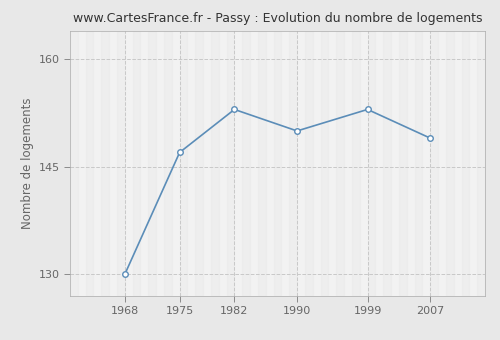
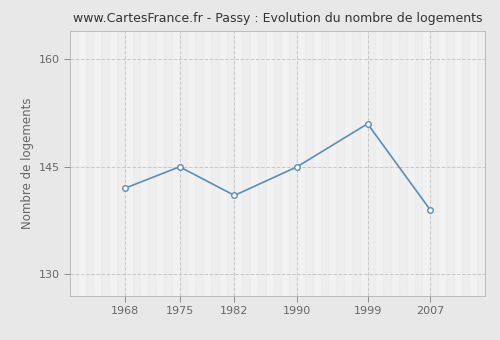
1968: 130 -> 142
1975: 147 -> 145
1982: 153 -> 141
1990: 150 -> 145
1999: 153 -> 151
2007: 149 -> 139
